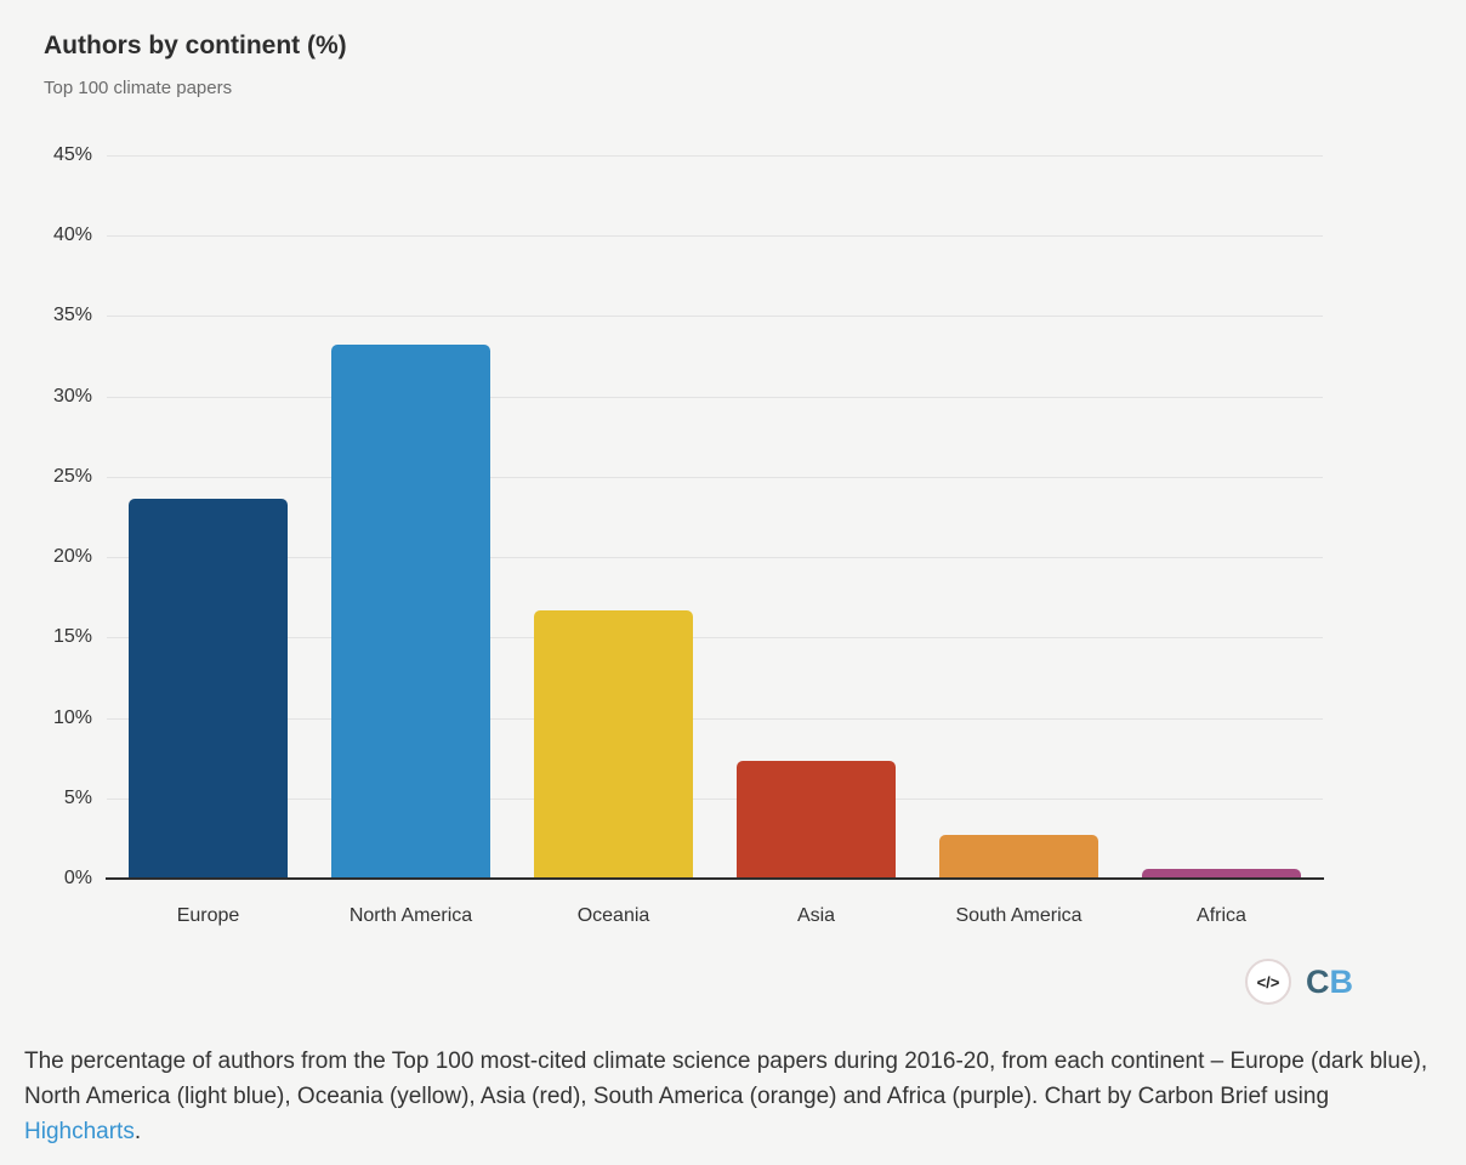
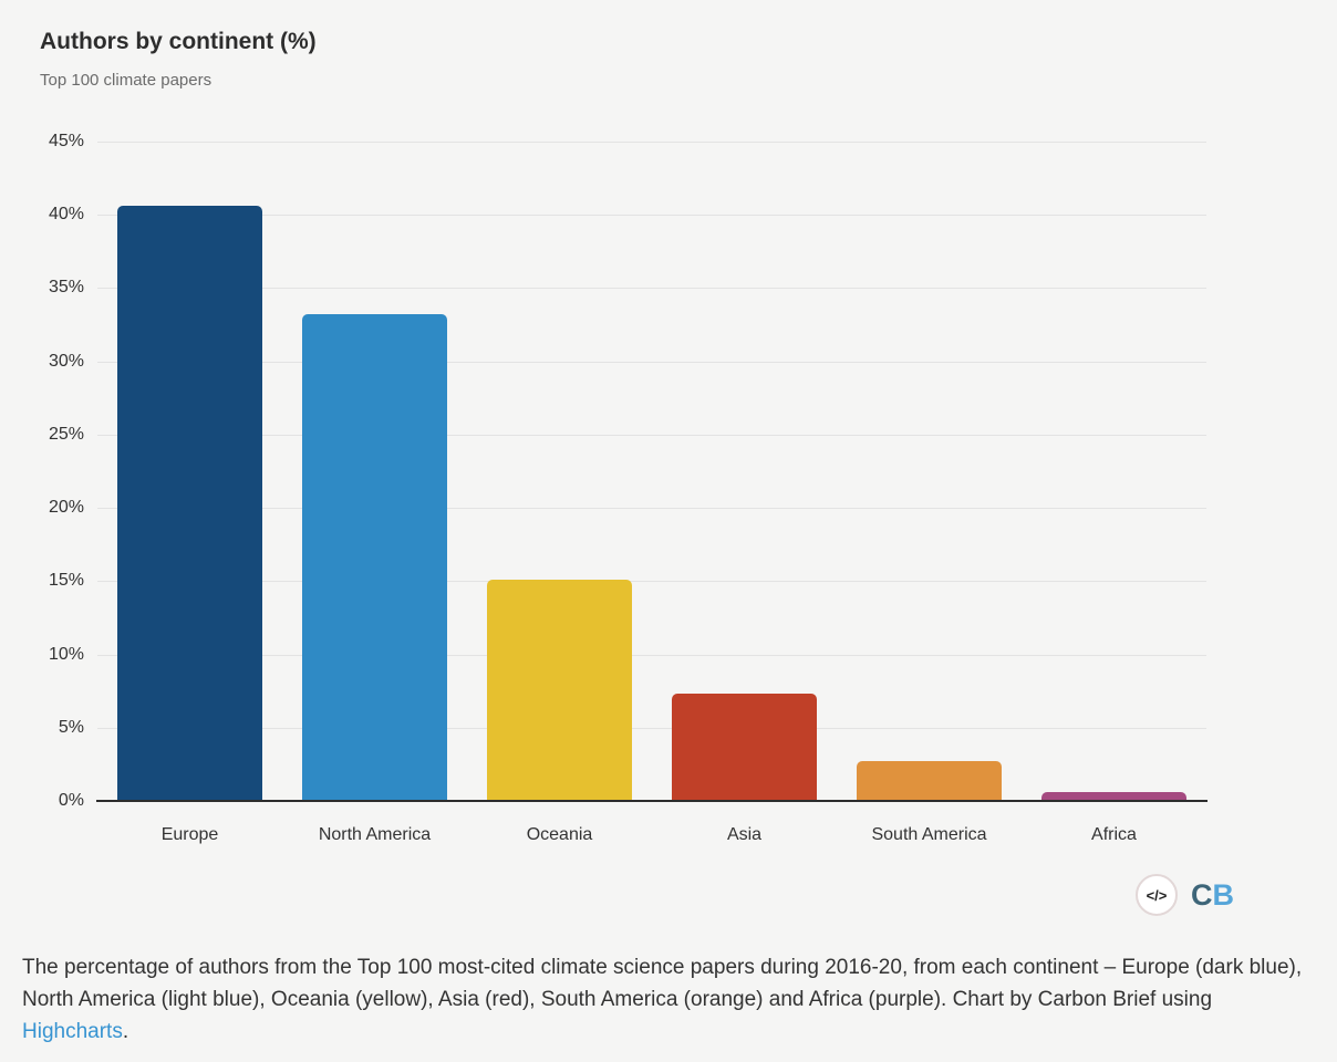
Europe: 23.6% -> 40.6%
Oceania: 16.7% -> 15.1%
